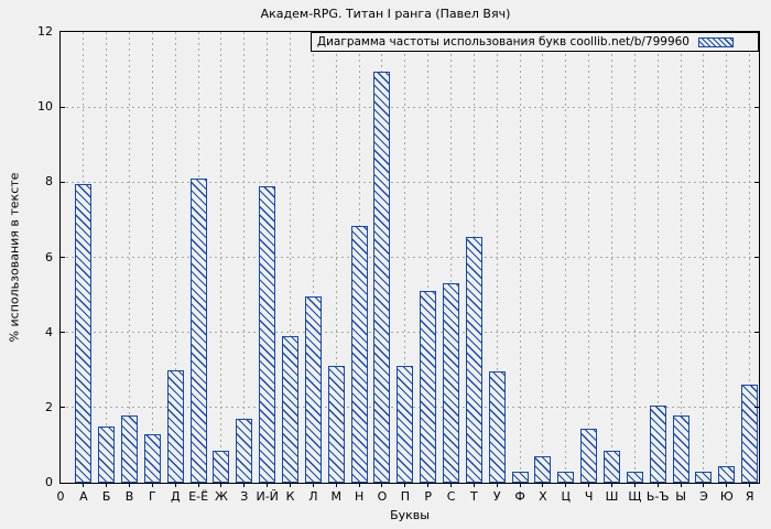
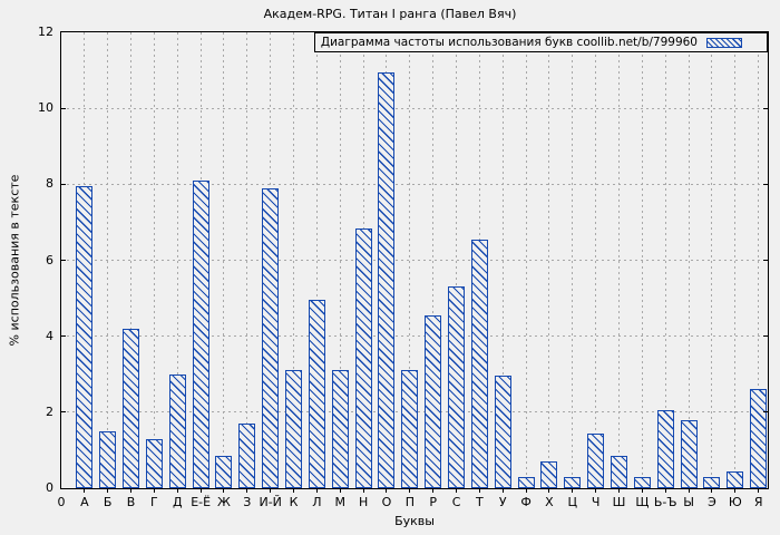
В: 1.8 -> 4.2
К: 3.9 -> 3.1
Р: 5.1 -> 4.5
